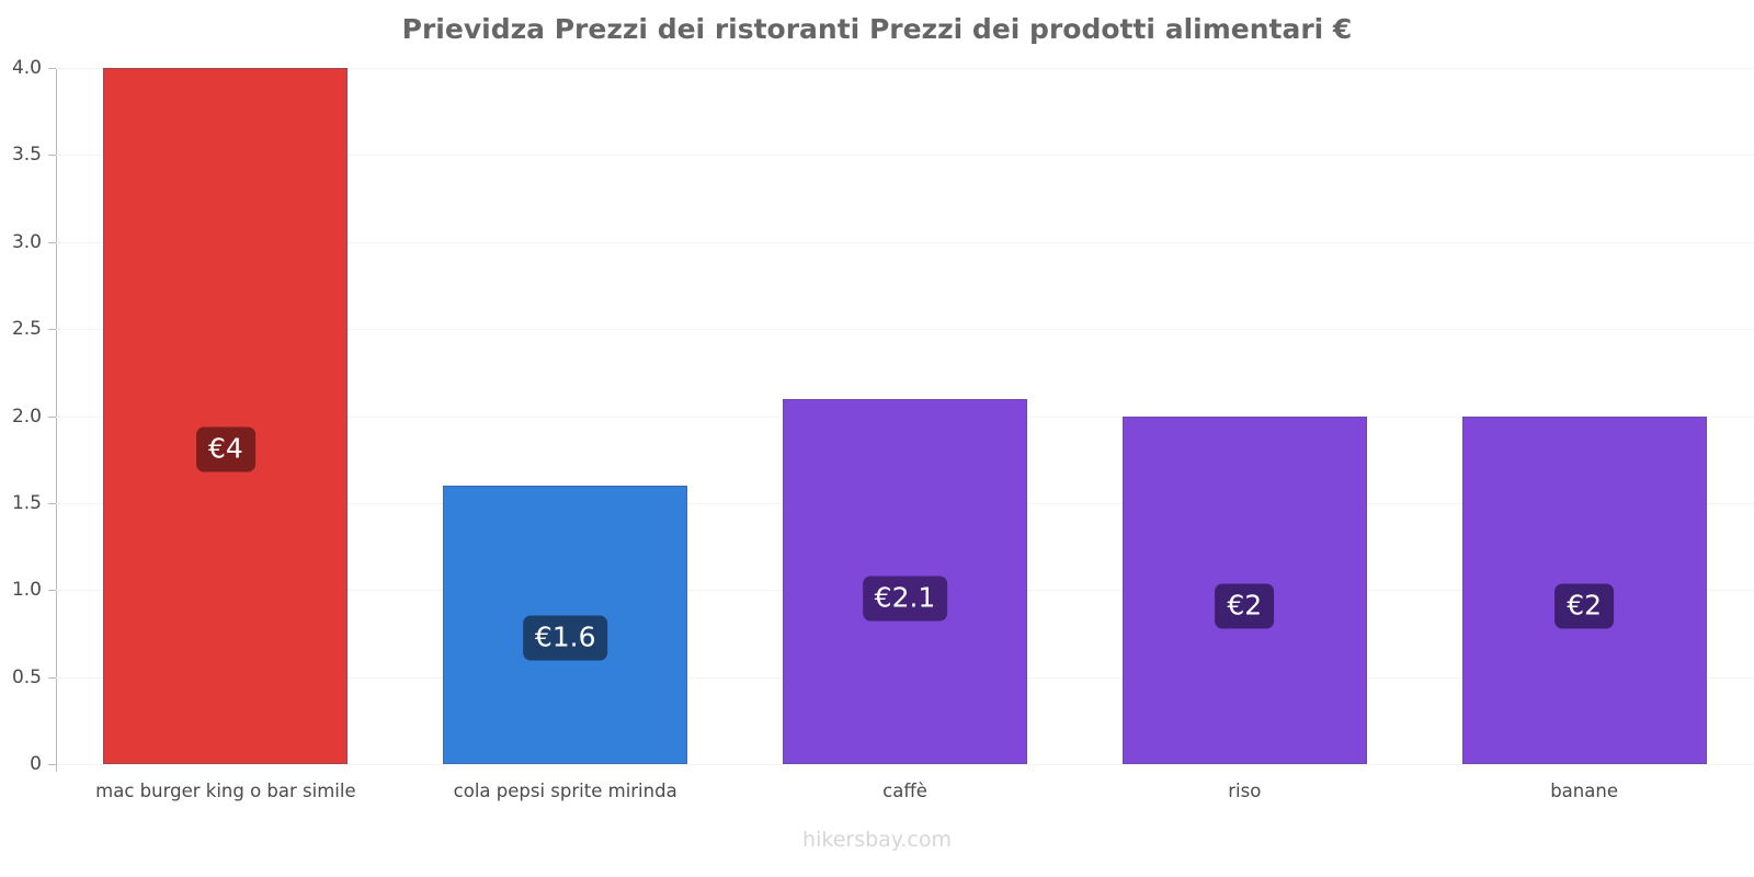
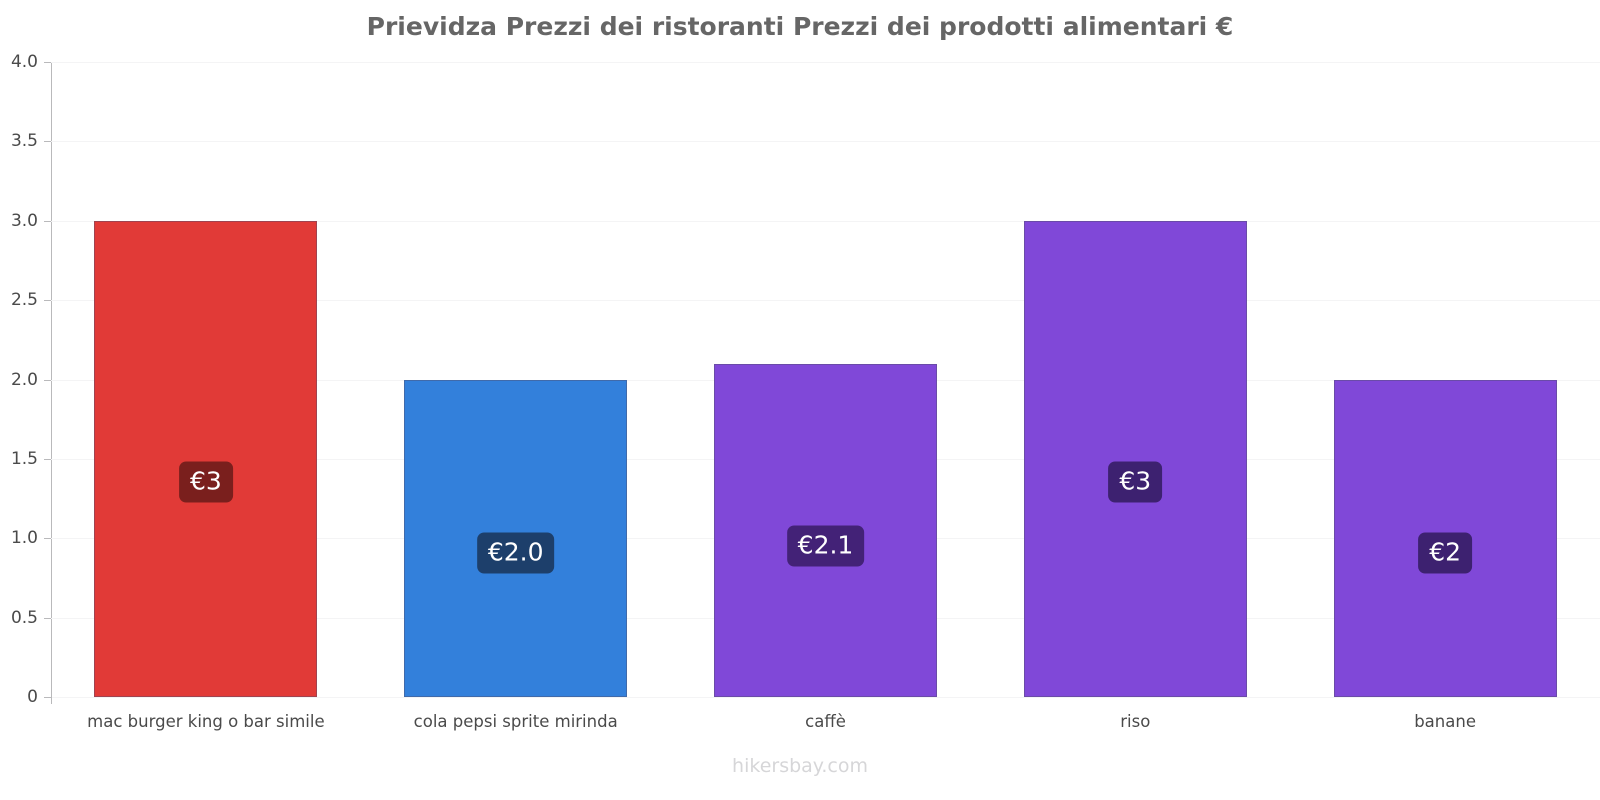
mac burger king o bar simile: €4 -> €3
cola pepsi sprite mirinda: €1.6 -> €2.0
riso: €2 -> €3
